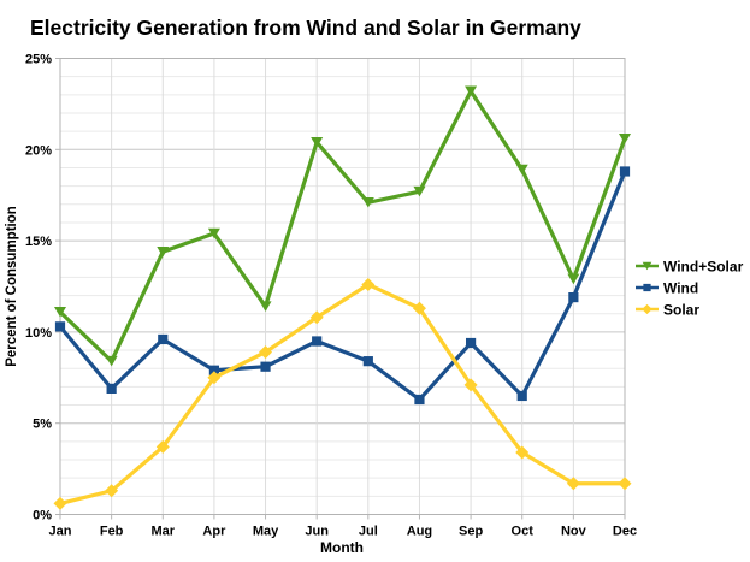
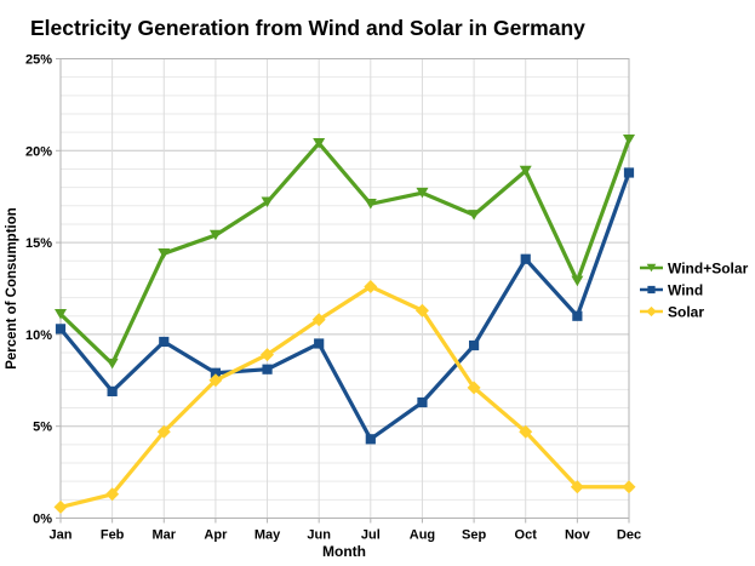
Solar/Mar: 3.7% -> 4.7%
Wind+Solar/May: 11.4% -> 17.2%
Wind/Jul: 8.4% -> 4.3%
Wind+Solar/Sep: 23.2% -> 16.5%
Wind/Oct: 6.5% -> 14.1%
Solar/Oct: 3.4% -> 4.7%
Wind/Nov: 11.9% -> 11.0%
